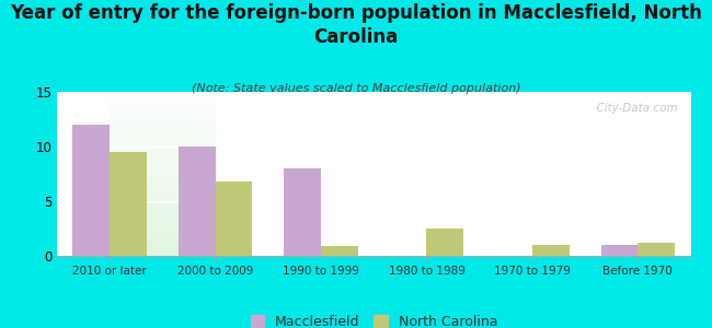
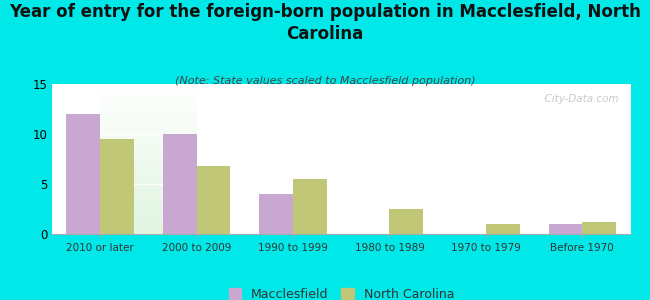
Macclesfield/1990 to 1999: 8 -> 4
North Carolina/1990 to 1999: 0.9 -> 5.5
